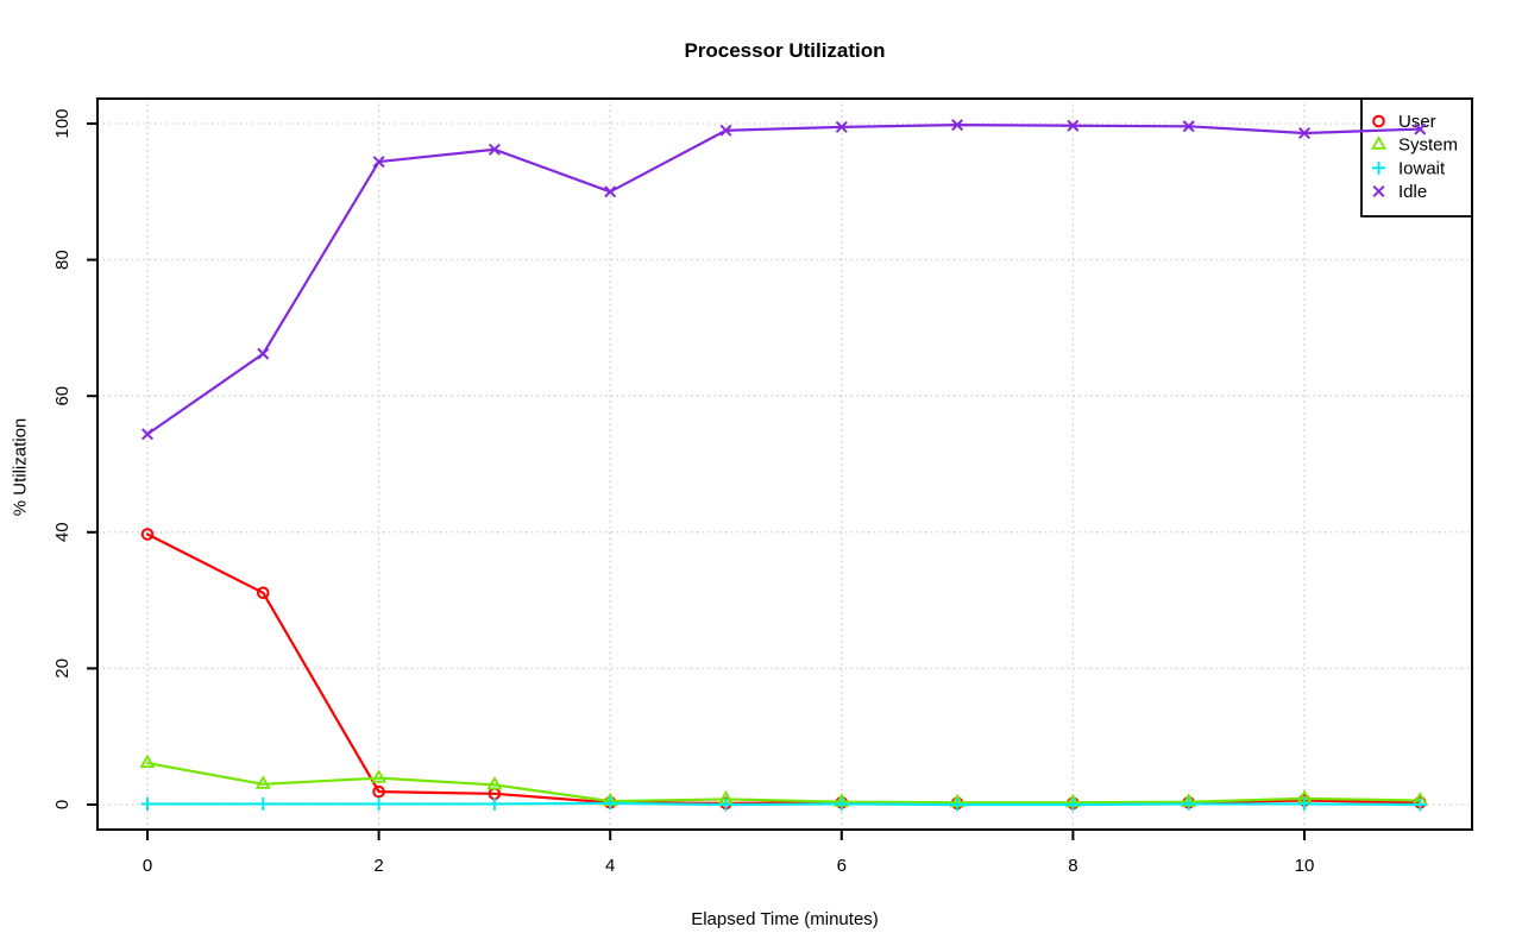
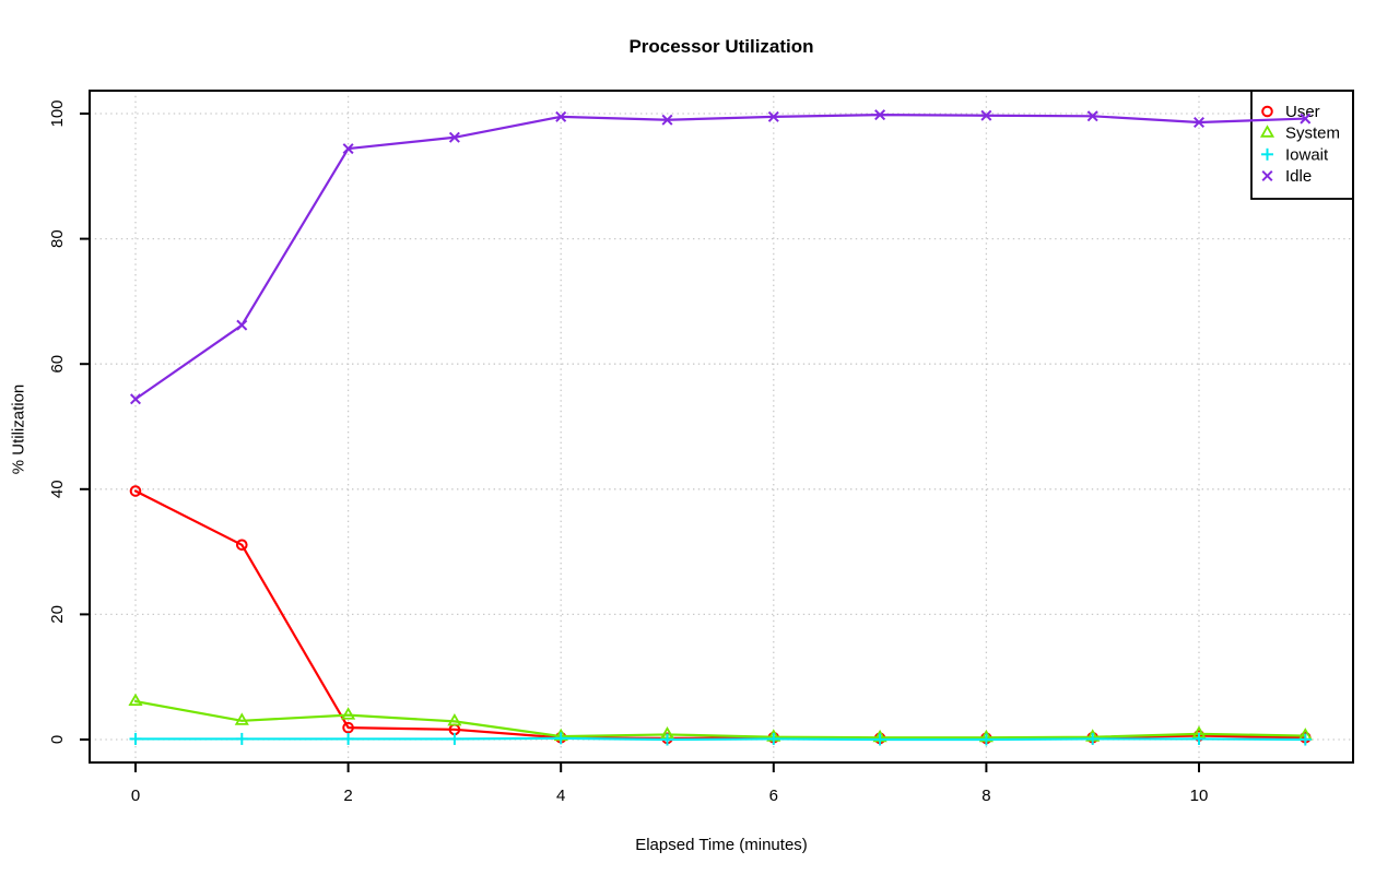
Idle/4: 90 -> 100
